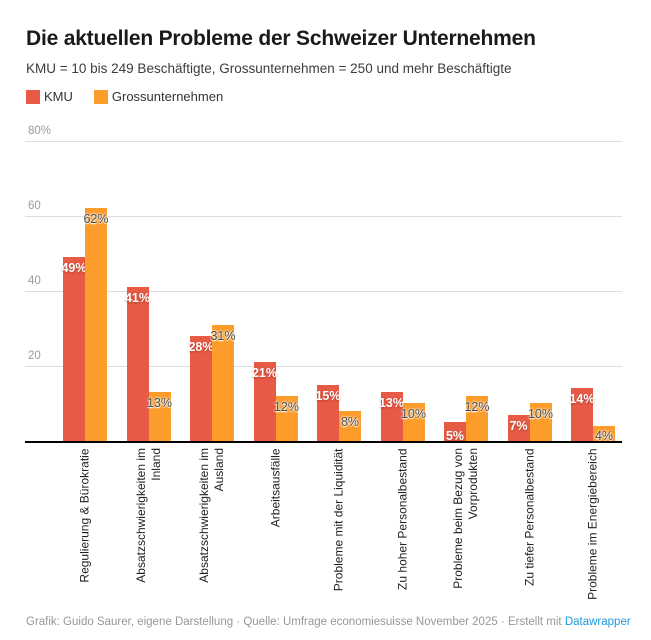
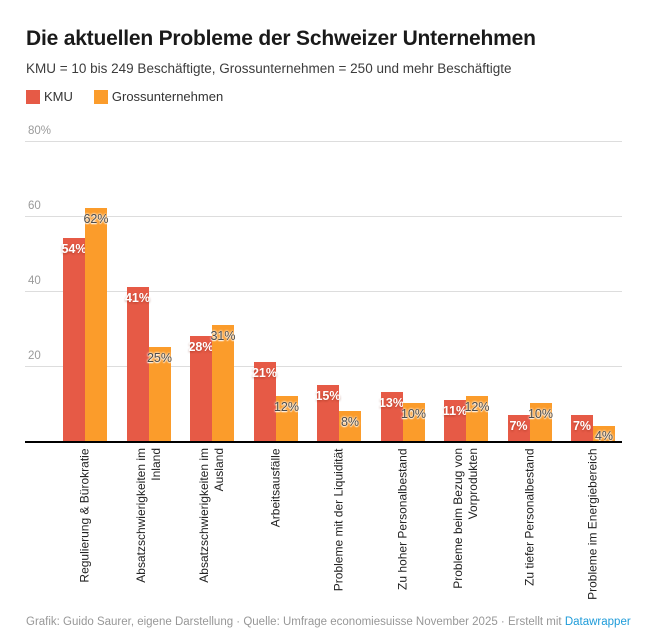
KMU/Regulierung & Bürokratie: 49% -> 54%
Grossunternehmen/Absatzschwierigkeiten im Inland: 13% -> 25%
KMU/Probleme beim Bezug von Vorprodukten: 5% -> 11%
KMU/Probleme im Energiebereich: 14% -> 7%
